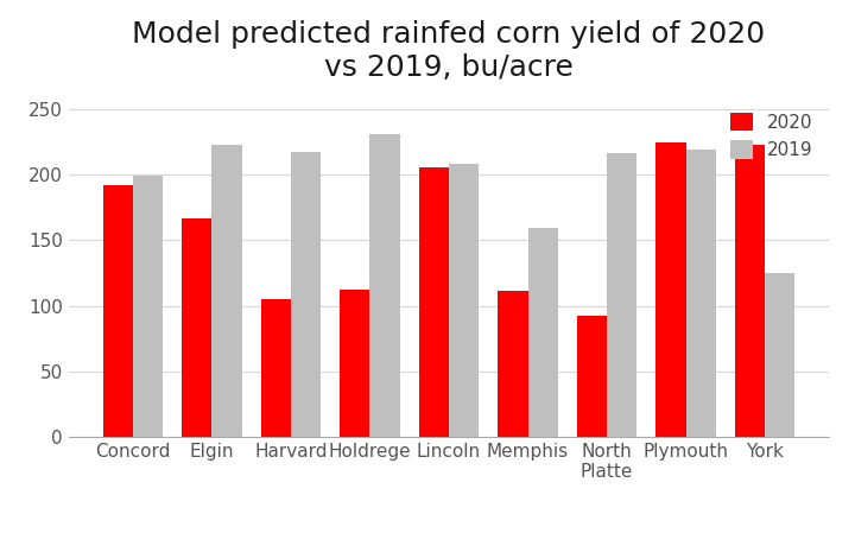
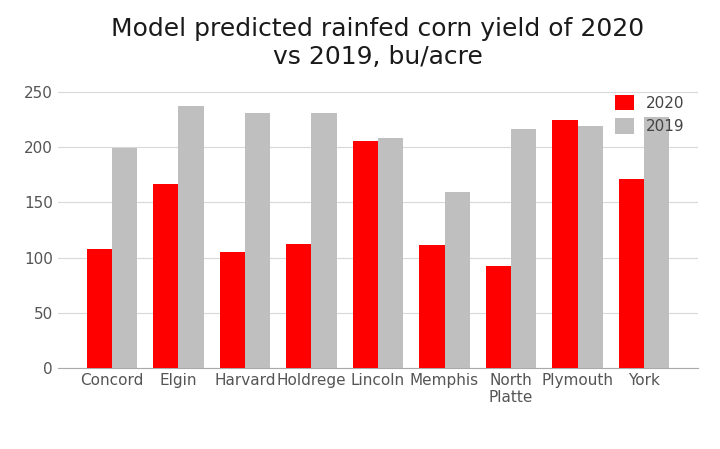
2020/Concord: 192 -> 108
2019/Elgin: 223 -> 237
2019/Harvard: 217 -> 231
2020/York: 223 -> 171
2019/York: 125 -> 227
